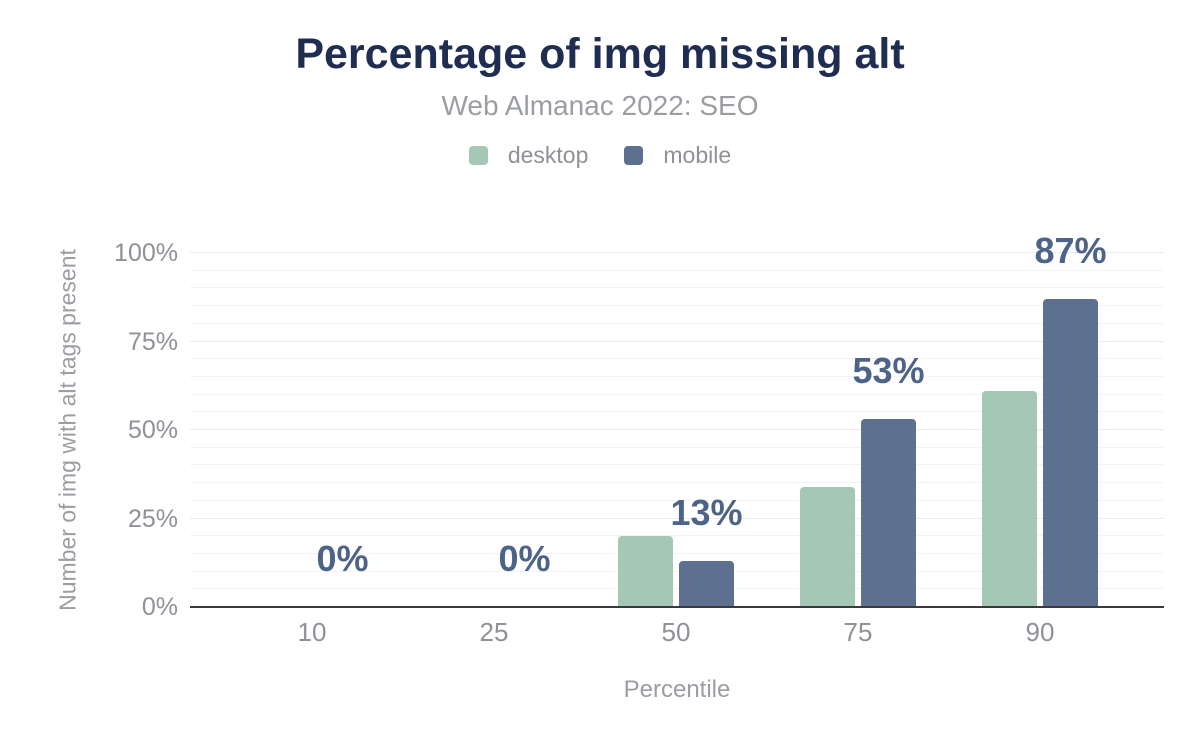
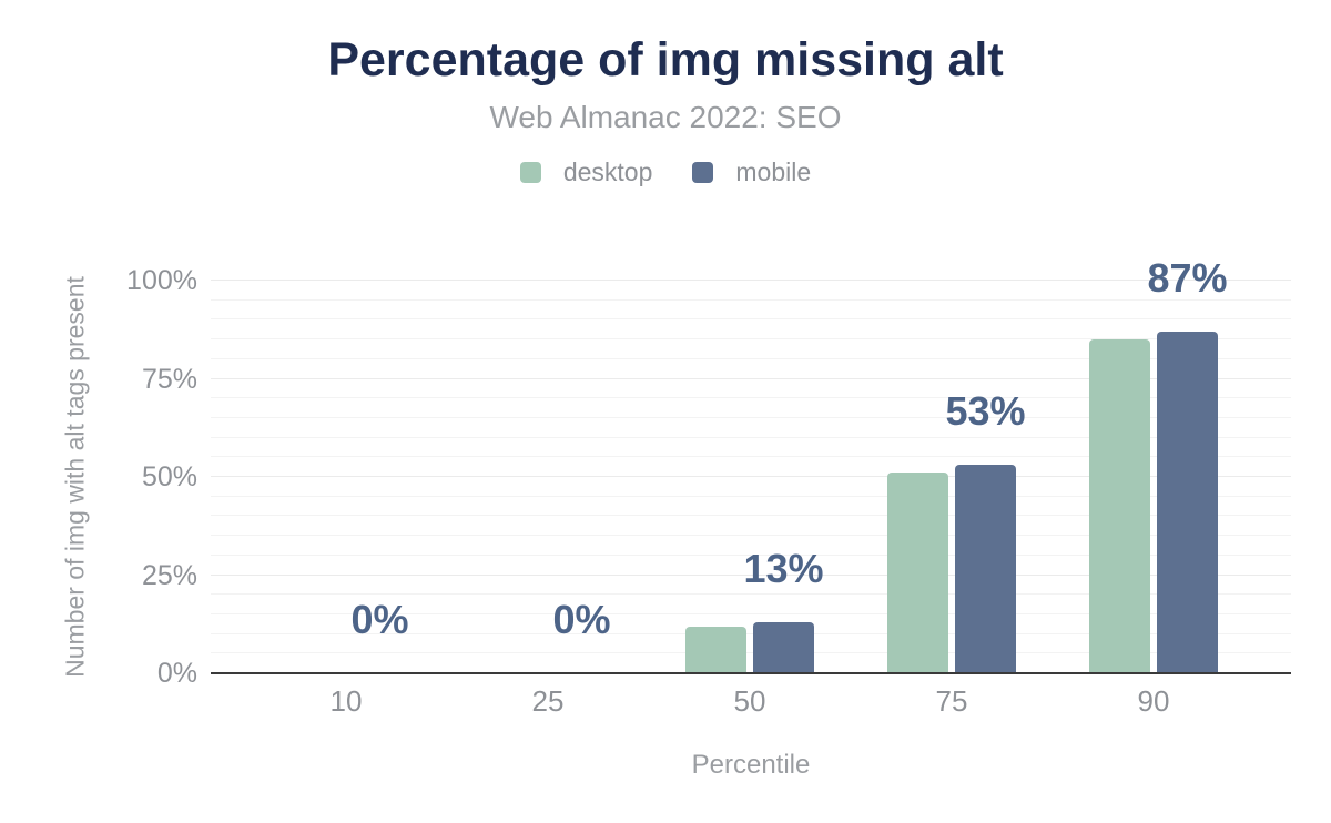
desktop/50: 20% -> 12%
desktop/75: 34% -> 51%
desktop/90: 61% -> 85%
